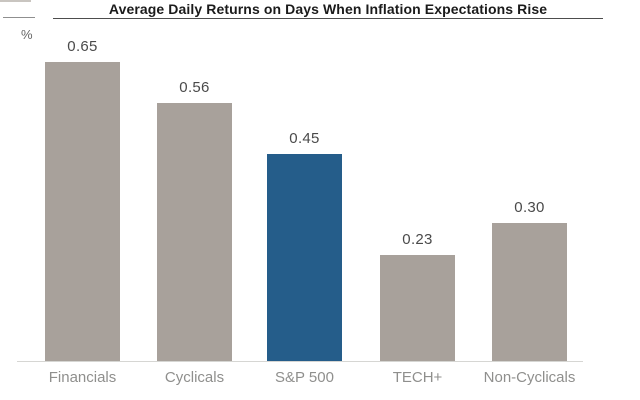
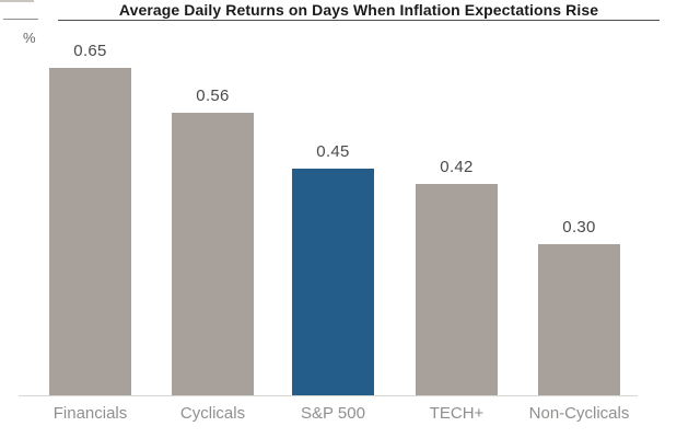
TECH+: 0.23 -> 0.42
